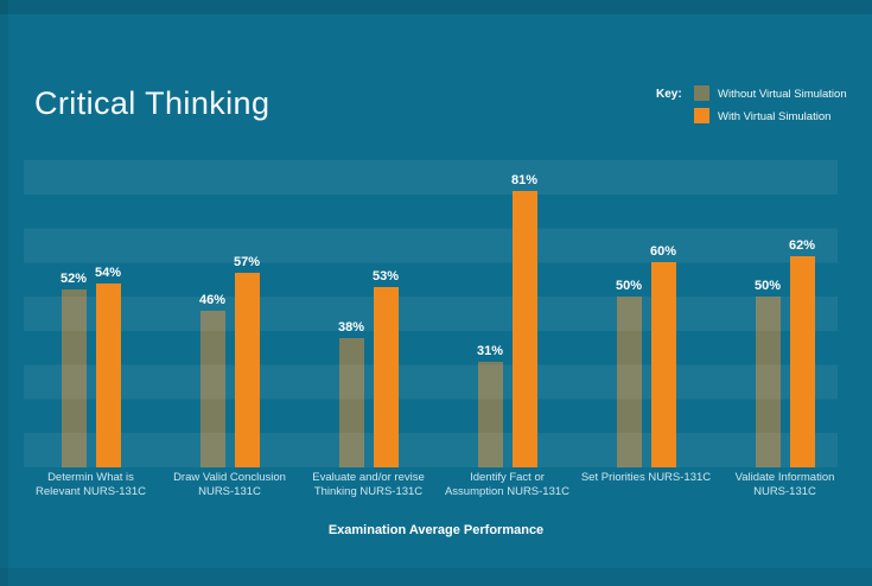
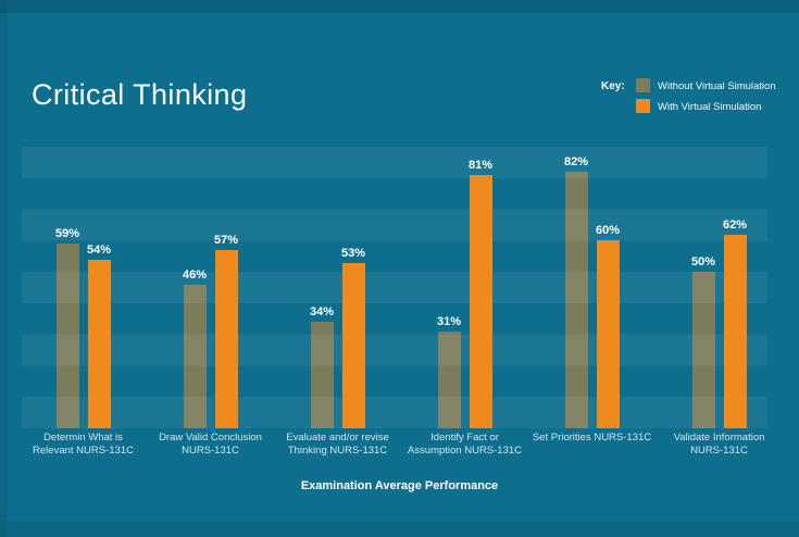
Without Virtual Simulation/Determin What is Relevant NURS-131C: 52% -> 59%
Without Virtual Simulation/Evaluate and/or revise Thinking NURS-131C: 38% -> 34%
Without Virtual Simulation/Set Priorities NURS-131C: 50% -> 82%
